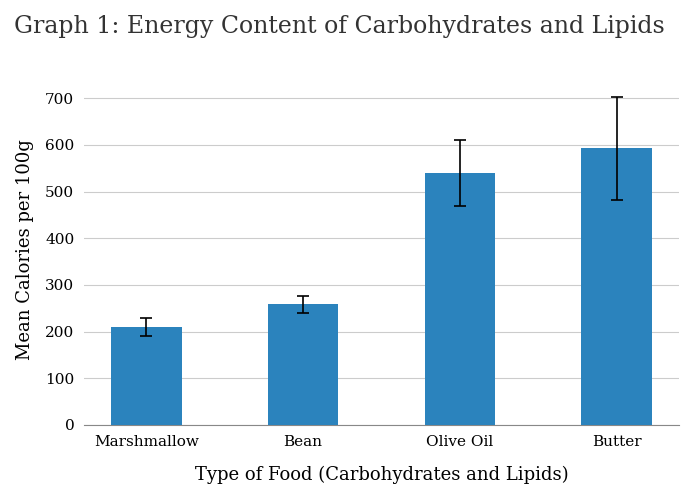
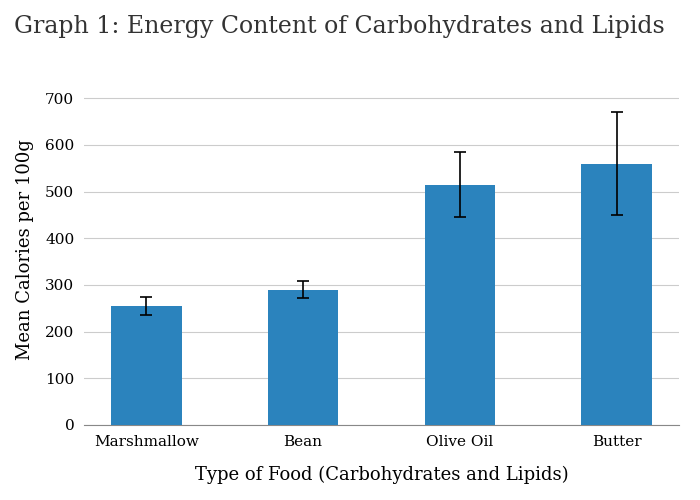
Marshmallow: 210 -> 255
Bean: 259 -> 290
Olive Oil: 540 -> 515
Butter: 593 -> 560
